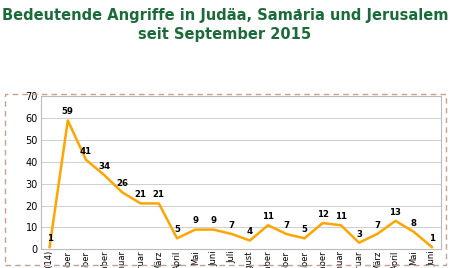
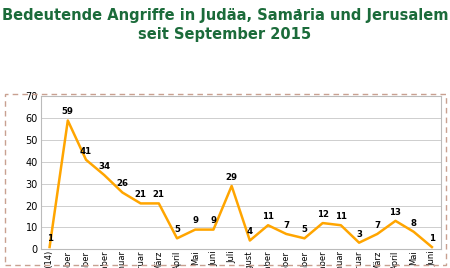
Juli: 7 -> 29
